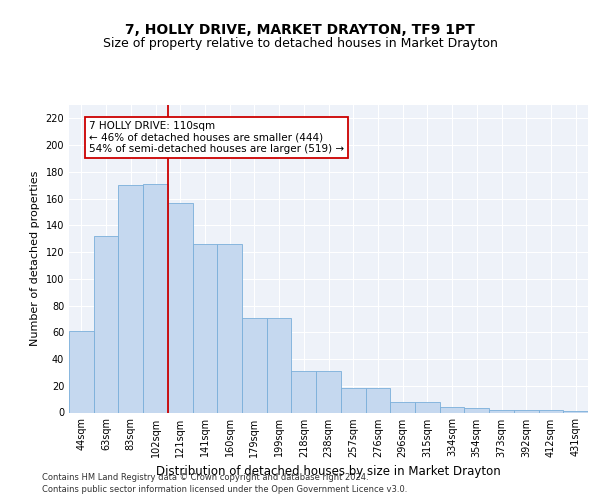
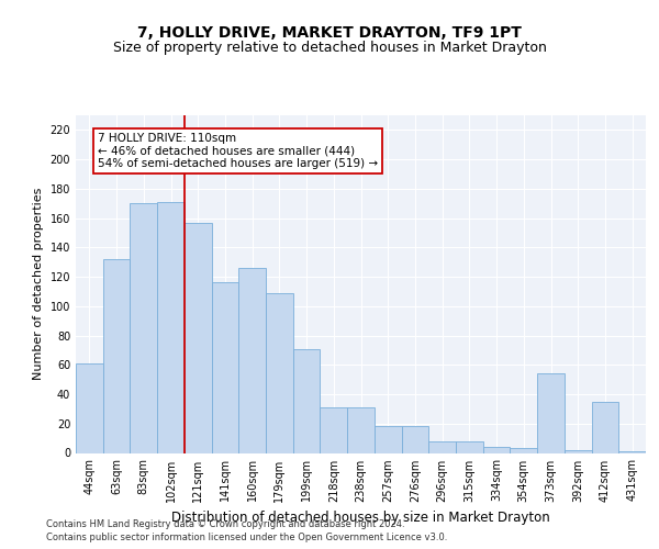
141sqm: 126 -> 116
179sqm: 71 -> 109
373sqm: 2 -> 54
412sqm: 2 -> 35
